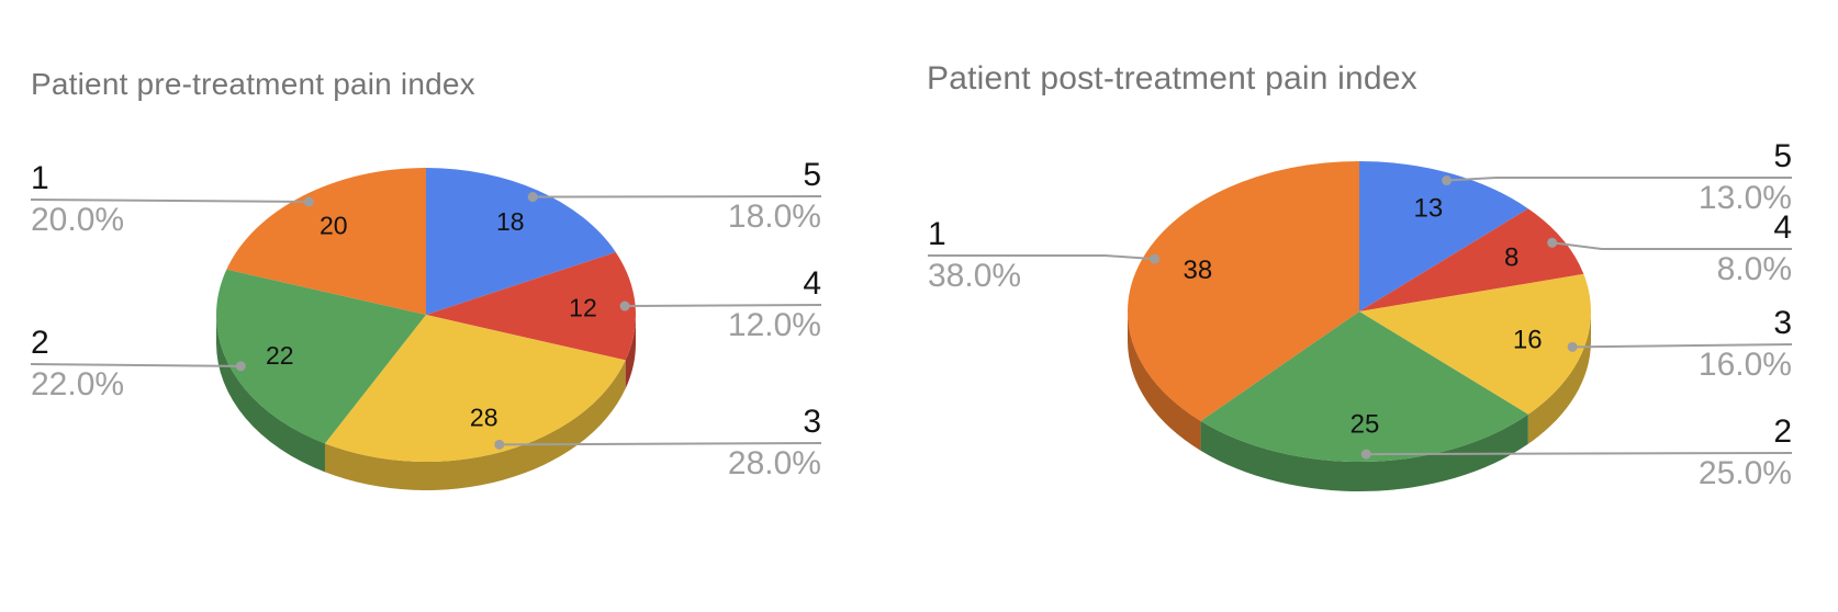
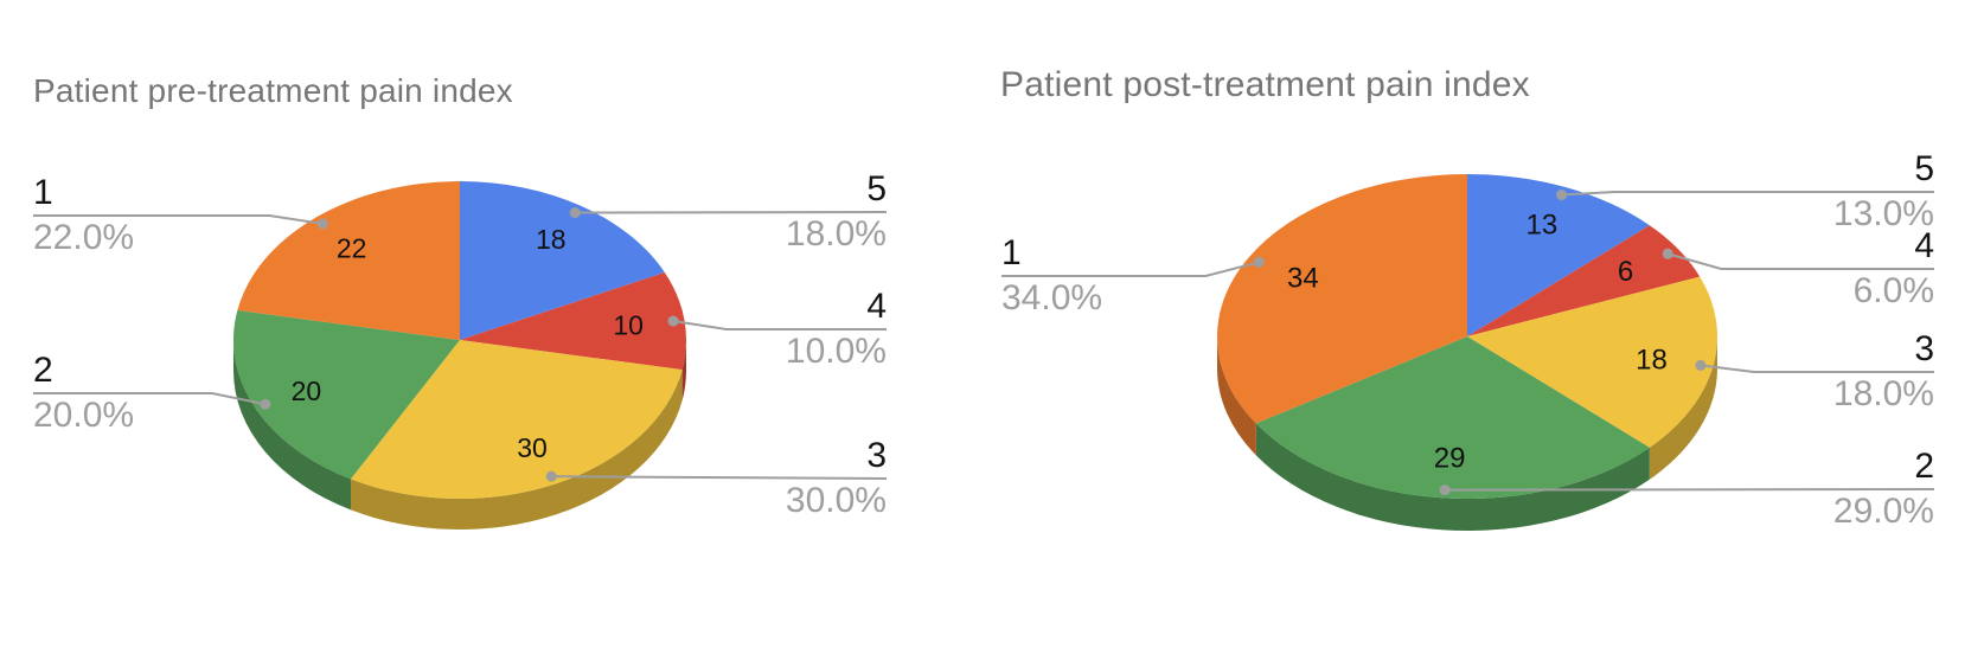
Patient pre-treatment pain index/4: 12.0% -> 10.0%
Patient pre-treatment pain index/3: 28.0% -> 30.0%
Patient pre-treatment pain index/2: 22.0% -> 20.0%
Patient pre-treatment pain index/1: 20.0% -> 22.0%
Patient post-treatment pain index/4: 8.0% -> 6.0%
Patient post-treatment pain index/3: 16.0% -> 18.0%
Patient post-treatment pain index/2: 25.0% -> 29.0%
Patient post-treatment pain index/1: 38.0% -> 34.0%
